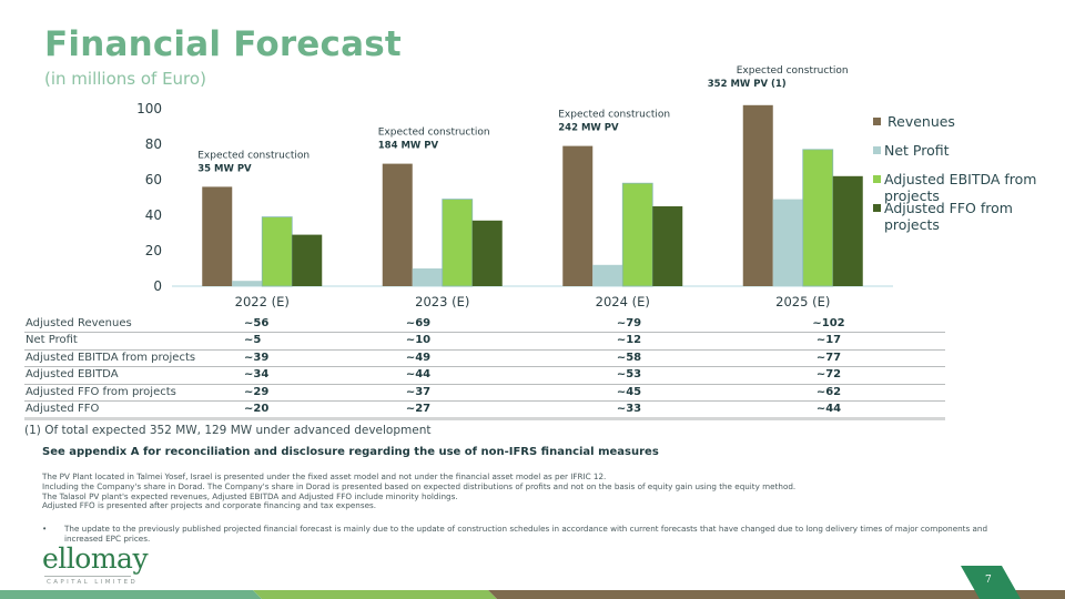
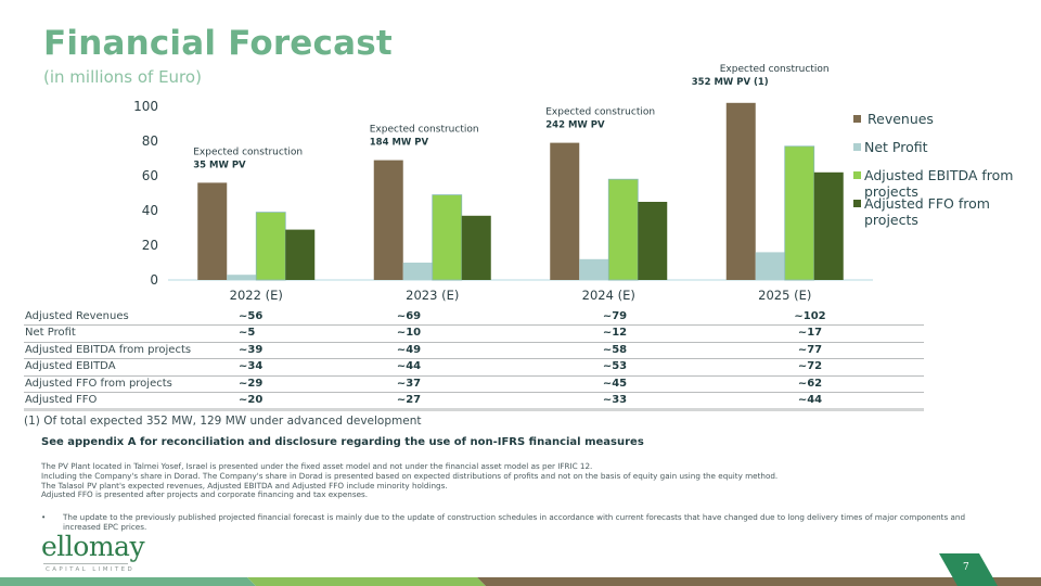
Net Profit/2025 (E): 49 -> 16
